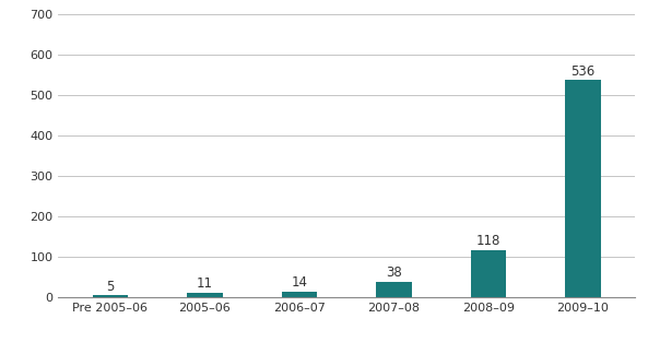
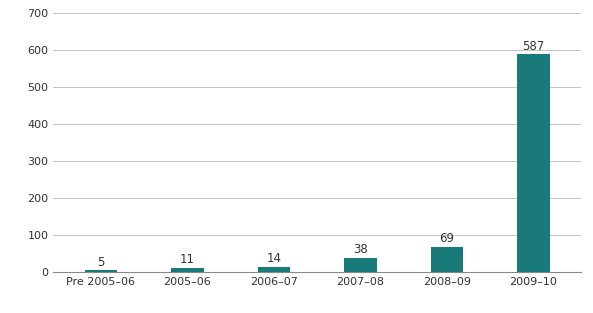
2008–09: 118 -> 69
2009–10: 536 -> 587
